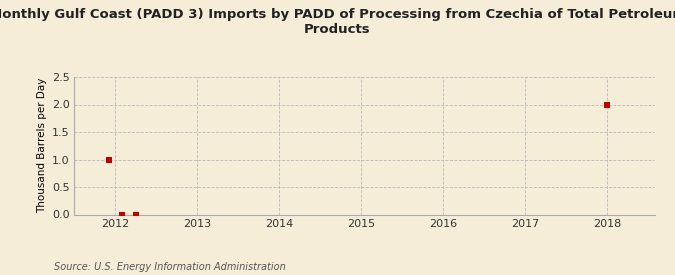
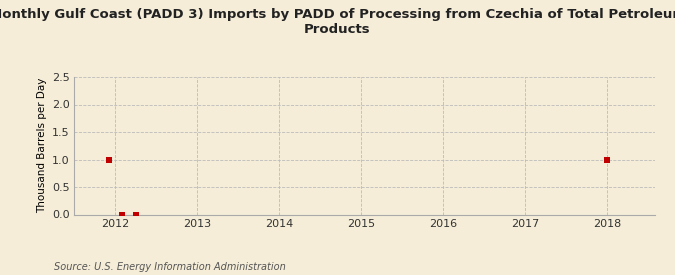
2018: 2 -> 1
